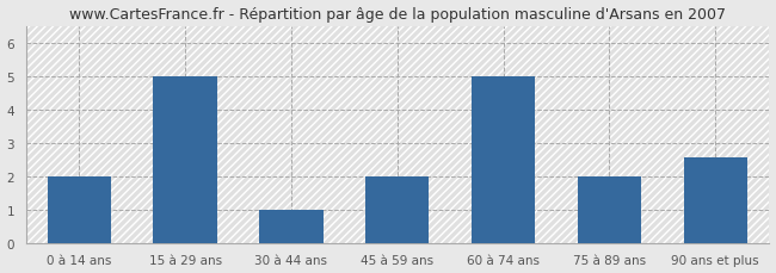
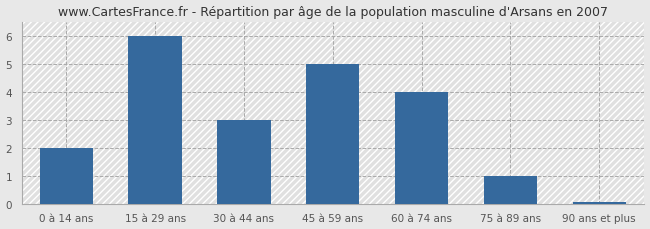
15 à 29 ans: 5.00 -> 6.00
30 à 44 ans: 1.00 -> 3.00
45 à 59 ans: 2.00 -> 5.00
60 à 74 ans: 5.00 -> 4.00
75 à 89 ans: 2.00 -> 1.00
90 ans et plus: 2.55 -> 0.05
